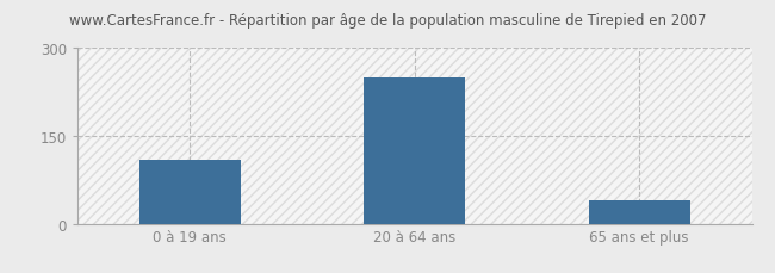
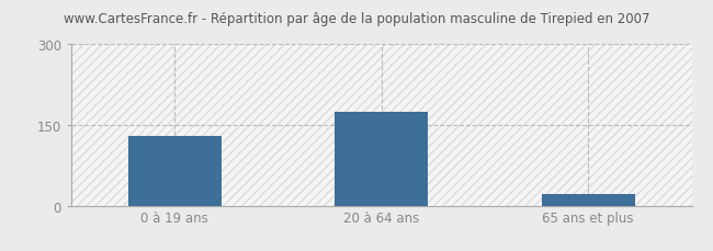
0 à 19 ans: 110 -> 130
20 à 64 ans: 250 -> 175
65 ans et plus: 40 -> 22
